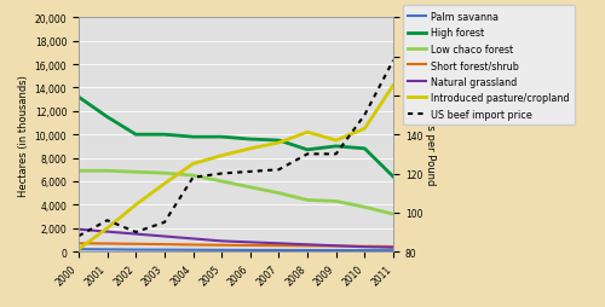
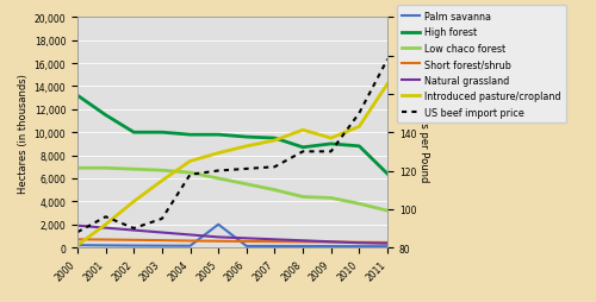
Palm savanna/2005: 100 -> 2,000
